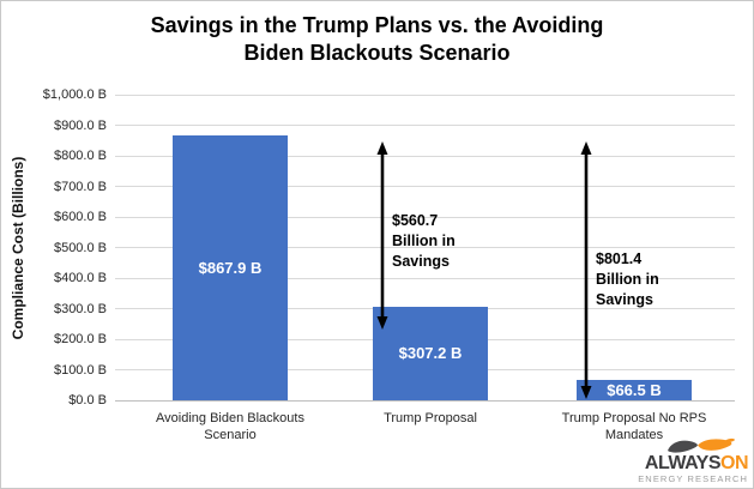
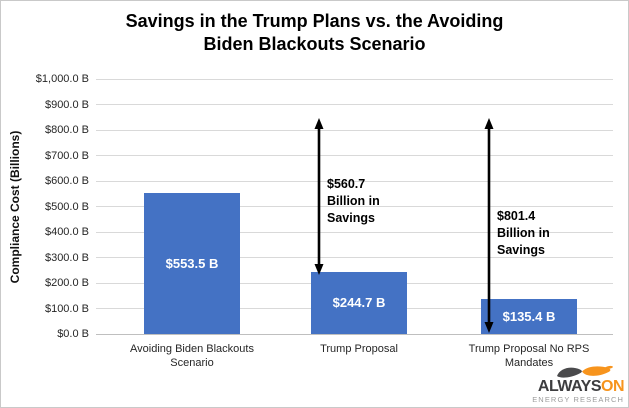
Avoiding Biden Blackouts Scenario: $867.9 -> $553.5
Trump Proposal: $307.2 -> $244.7
Trump Proposal No RPS Mandates: $66.5 -> $135.4
